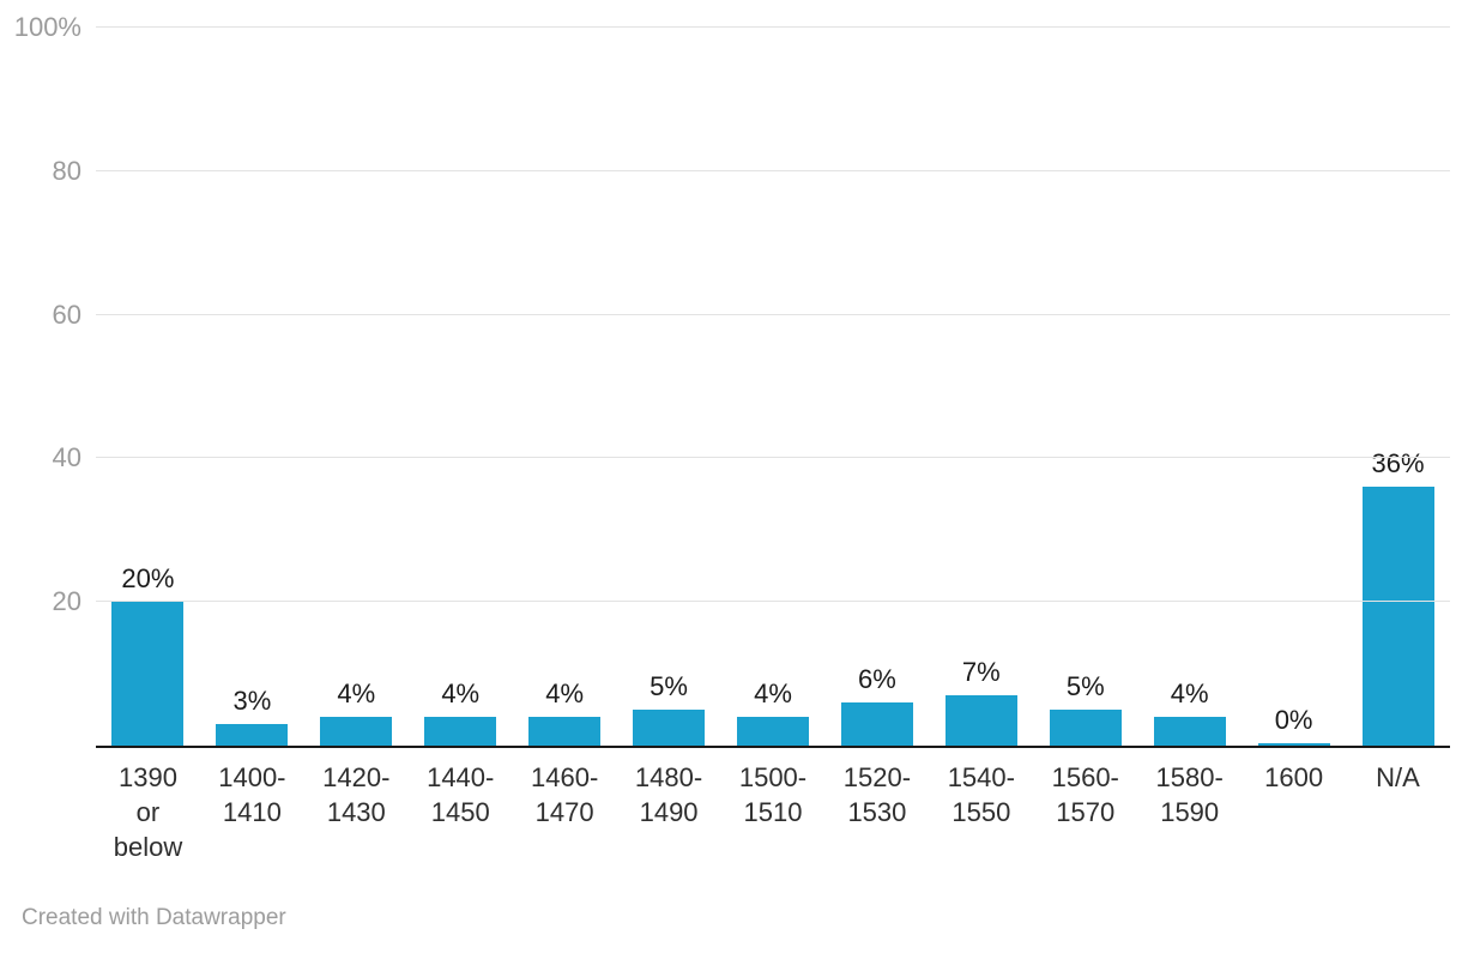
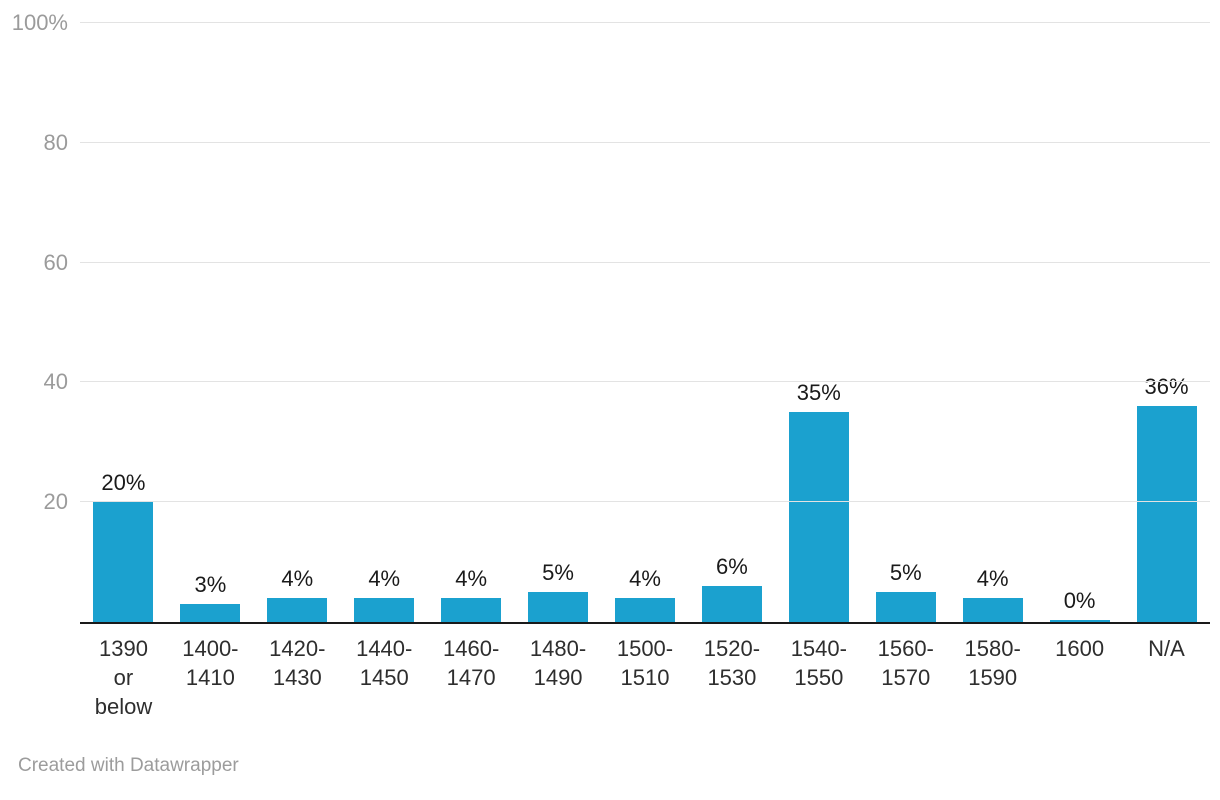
1540- 1550: 7% -> 35%
